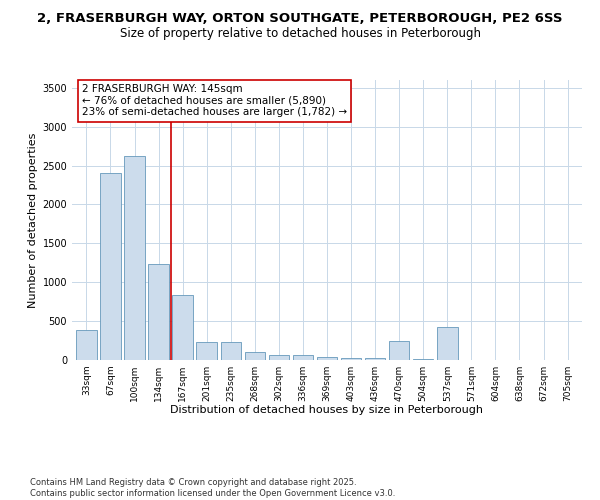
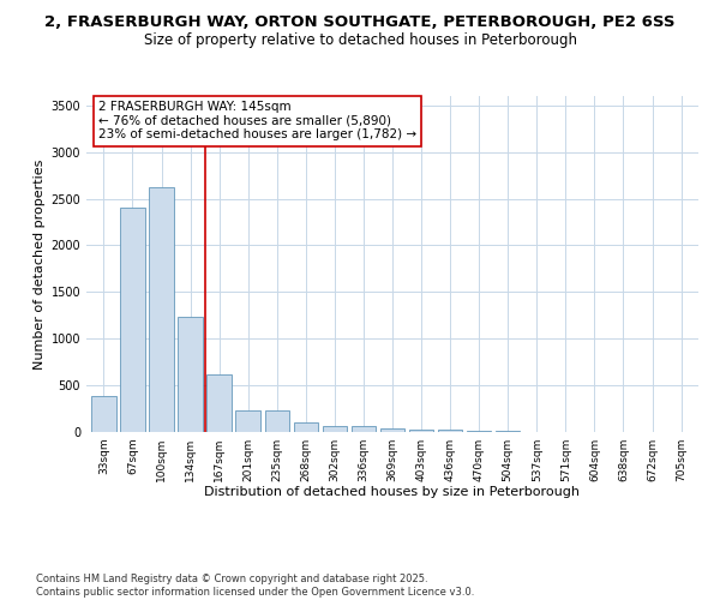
167sqm: 840 -> 620
470sqm: 240 -> 20
537sqm: 420 -> 0
